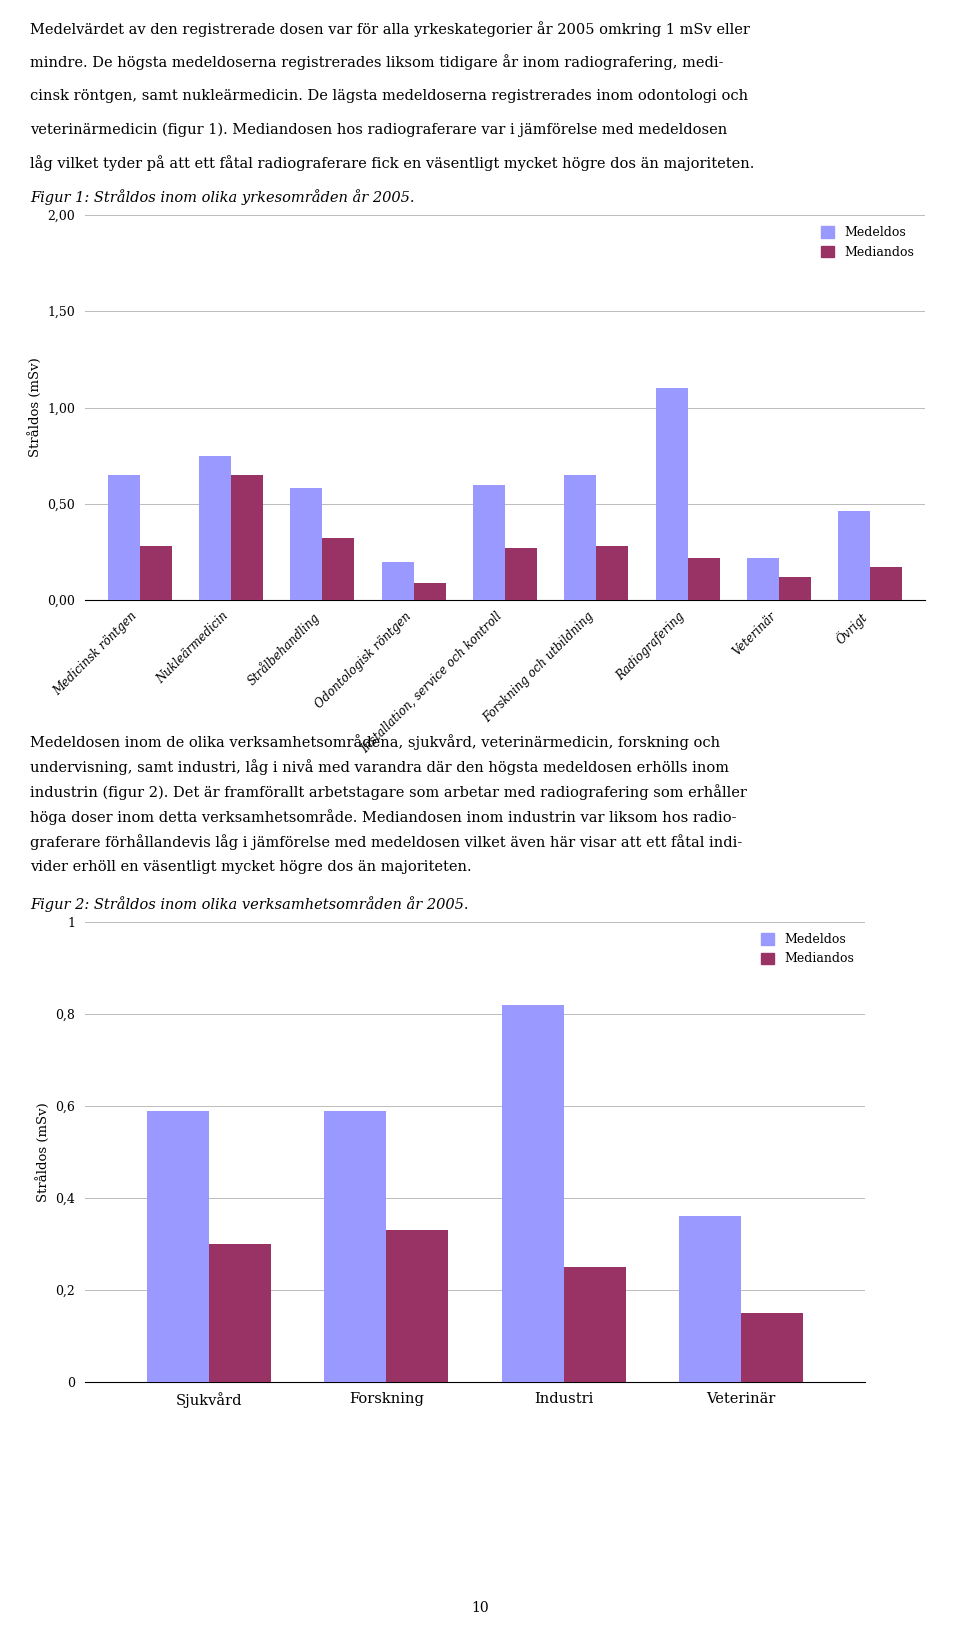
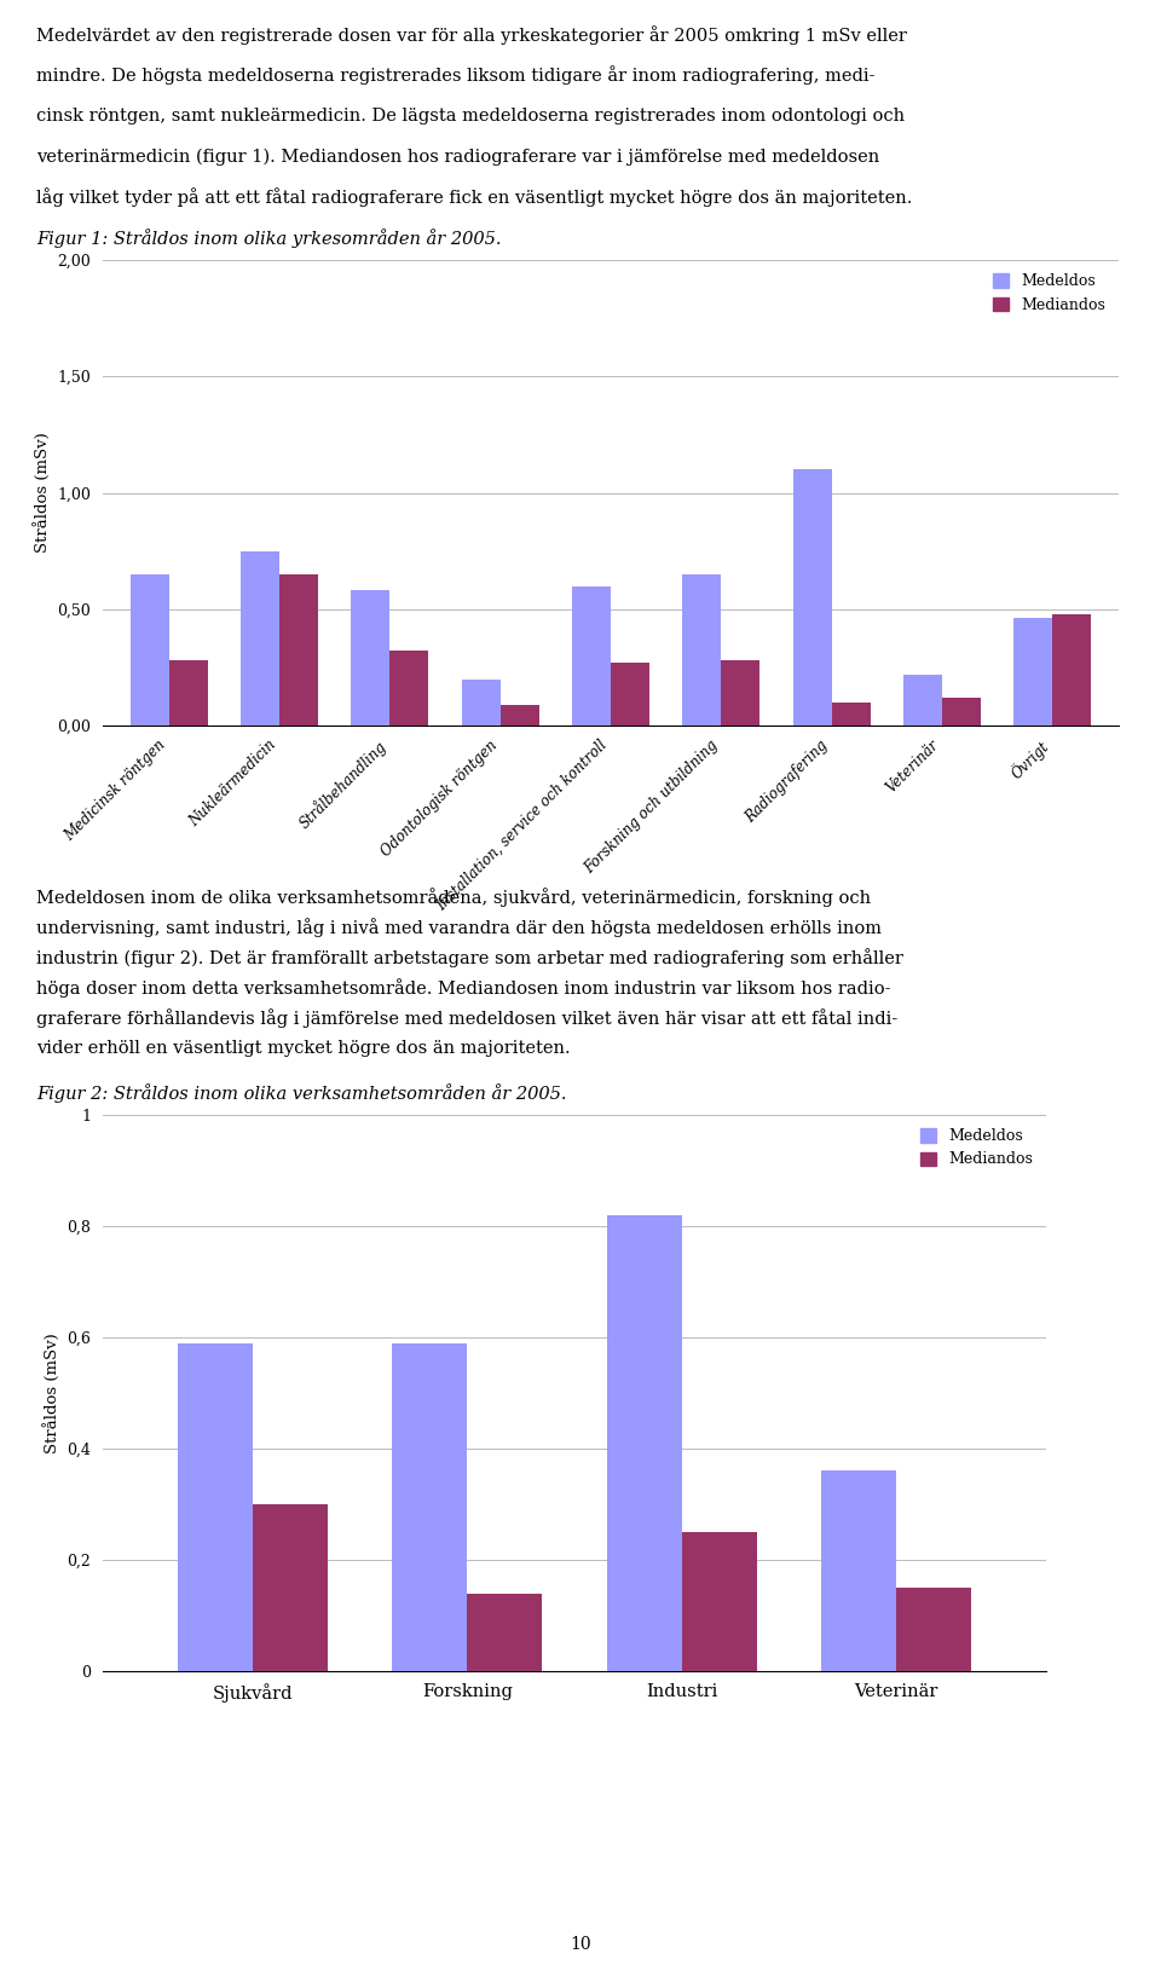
Mediandos/Radiografering: 0,22 -> 0,10
Mediandos/Övrigt: 0,17 -> 0,48
Mediandos/Forskning: 0,33 -> 0,14
